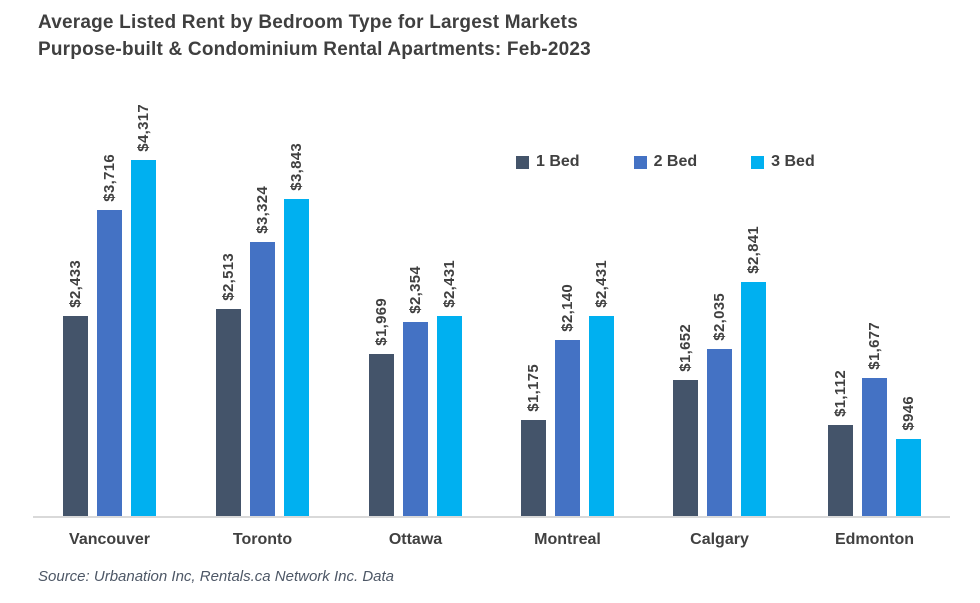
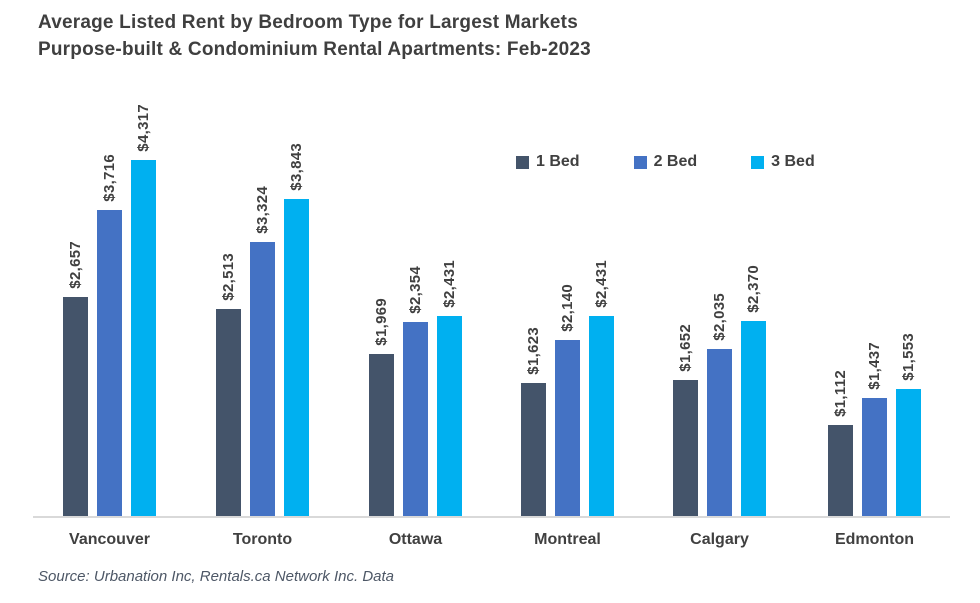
1 Bed/Vancouver: $2,433 -> $2,657
1 Bed/Montreal: $1,175 -> $1,623
3 Bed/Calgary: $2,841 -> $2,370
2 Bed/Edmonton: $1,677 -> $1,437
3 Bed/Edmonton: $946 -> $1,553
